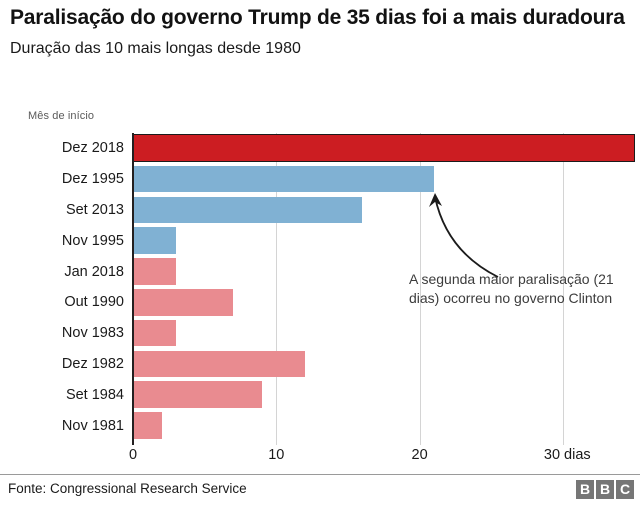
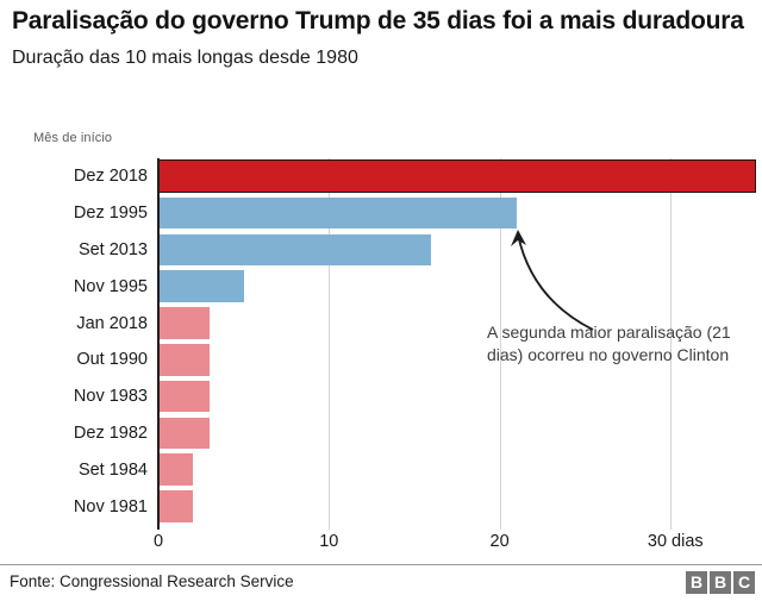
Nov 1995: 3 -> 5
Out 1990: 7 -> 3
Dez 1982: 12 -> 3
Set 1984: 9 -> 2
